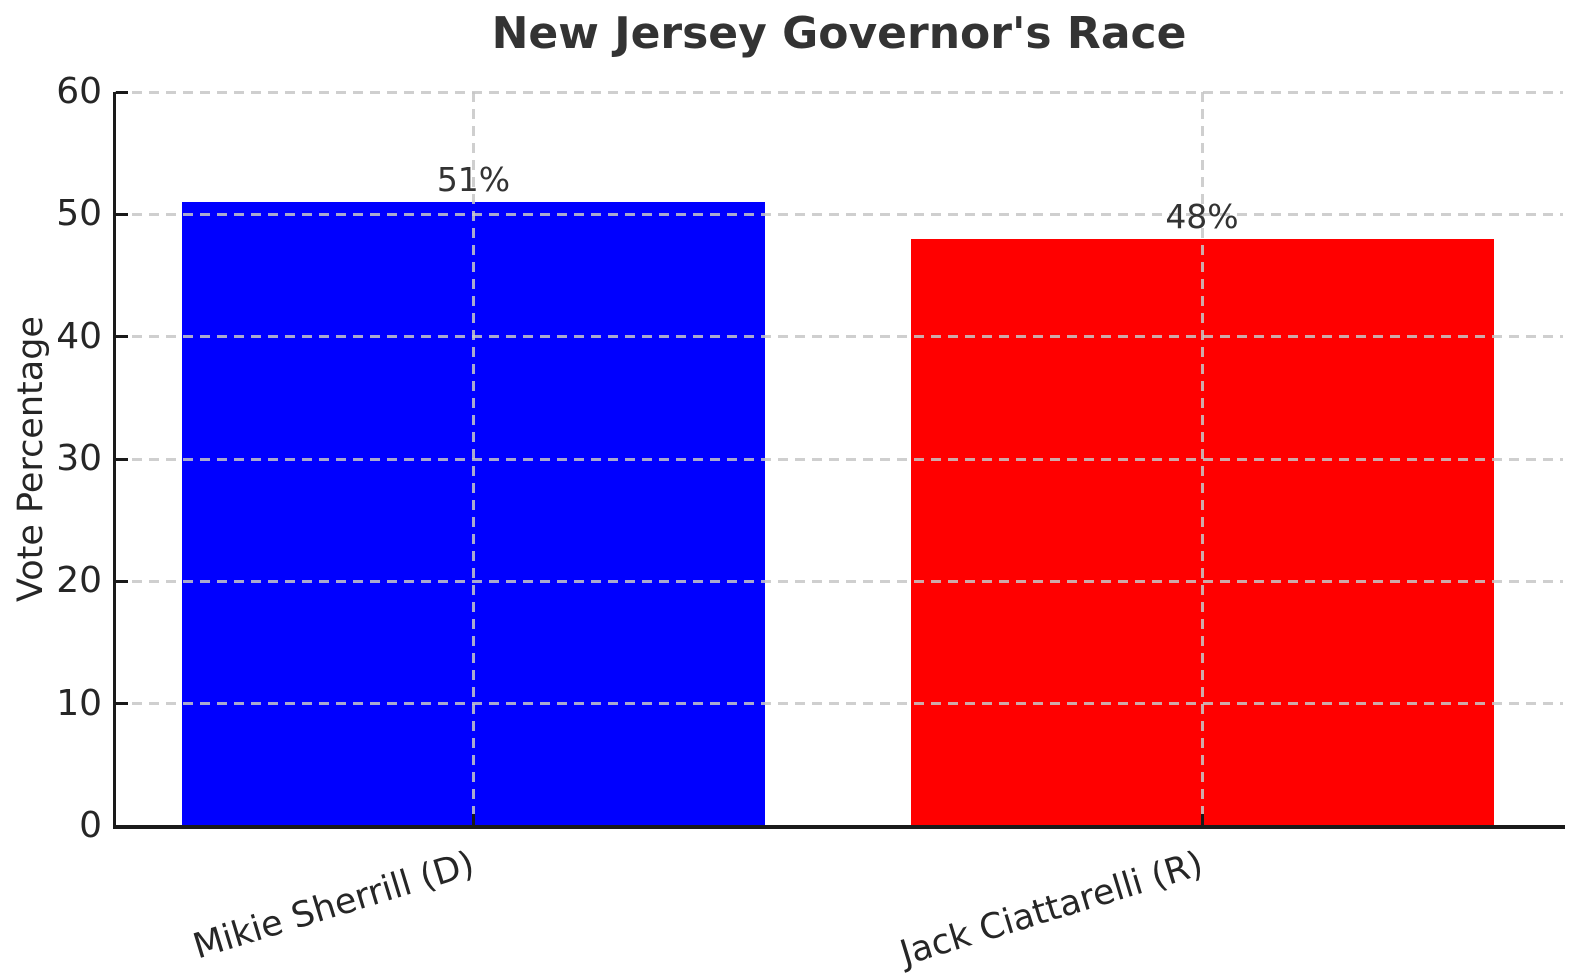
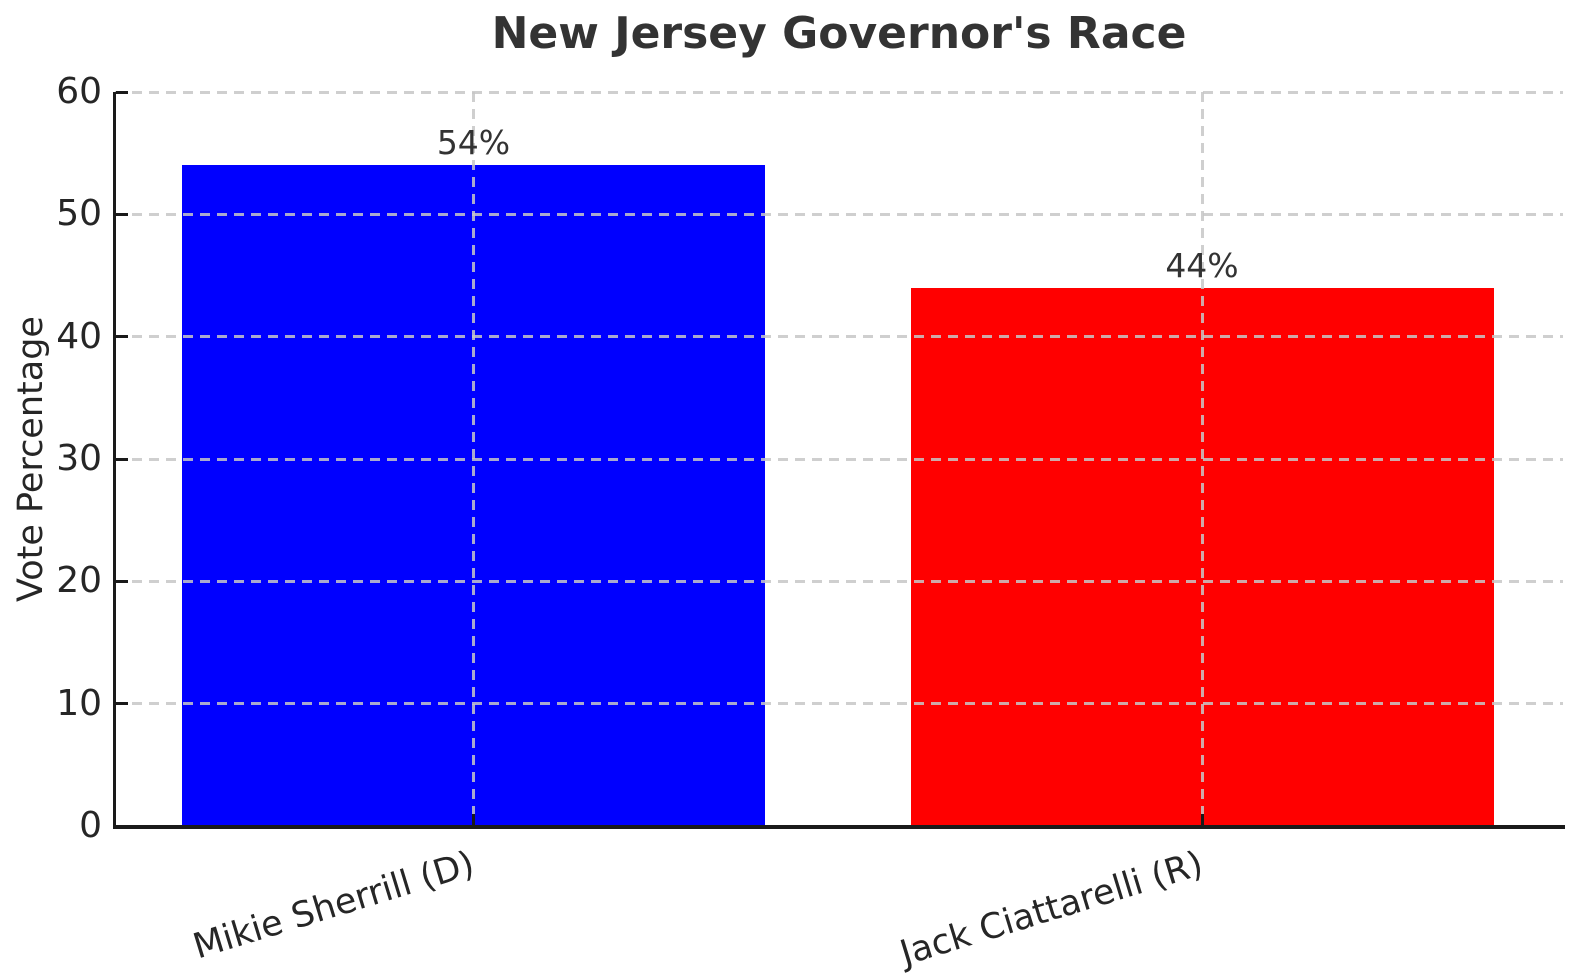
Mikie Sherrill (D): 51% -> 54%
Jack Ciattarelli (R): 48% -> 44%
